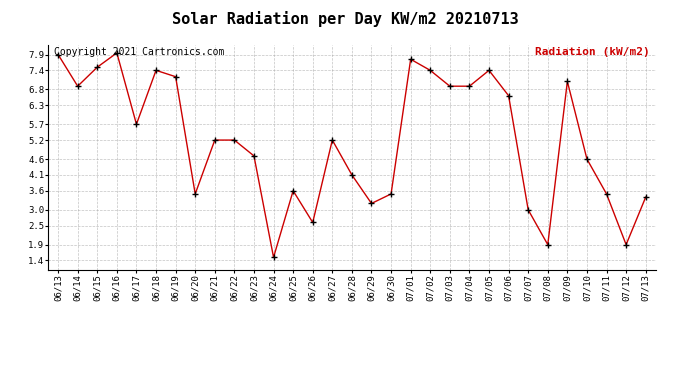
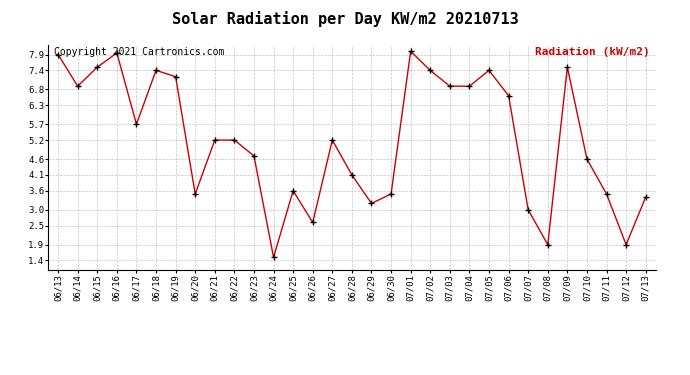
07/01: 7.75 -> 8.00
07/09: 7.05 -> 7.50
